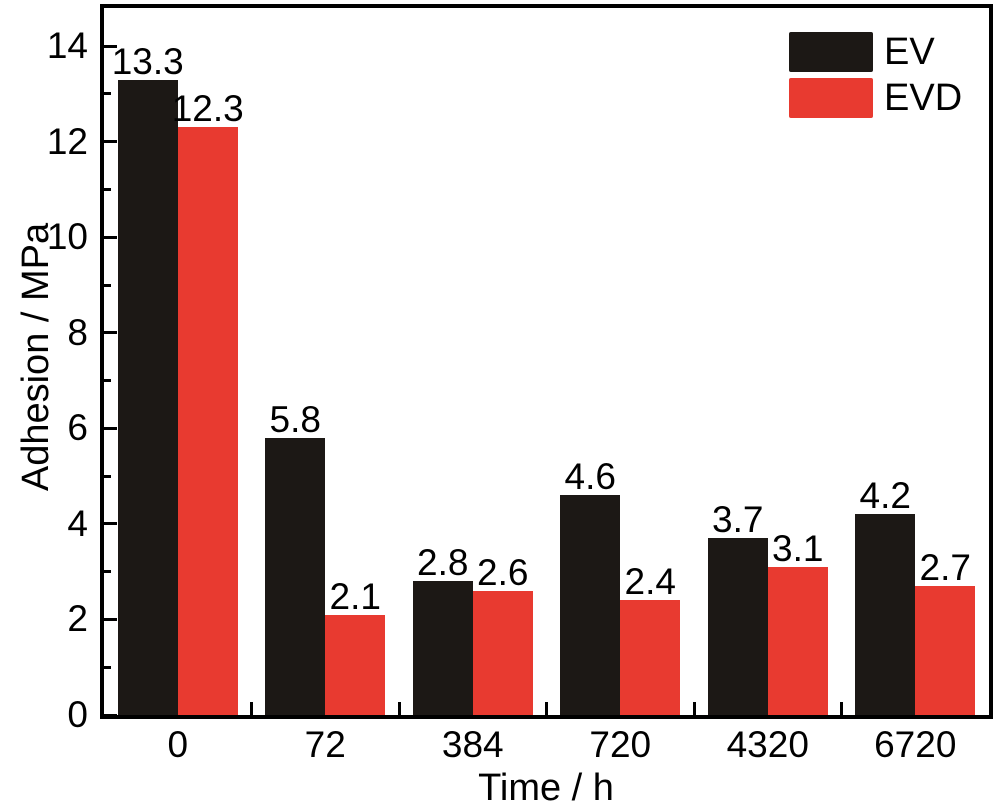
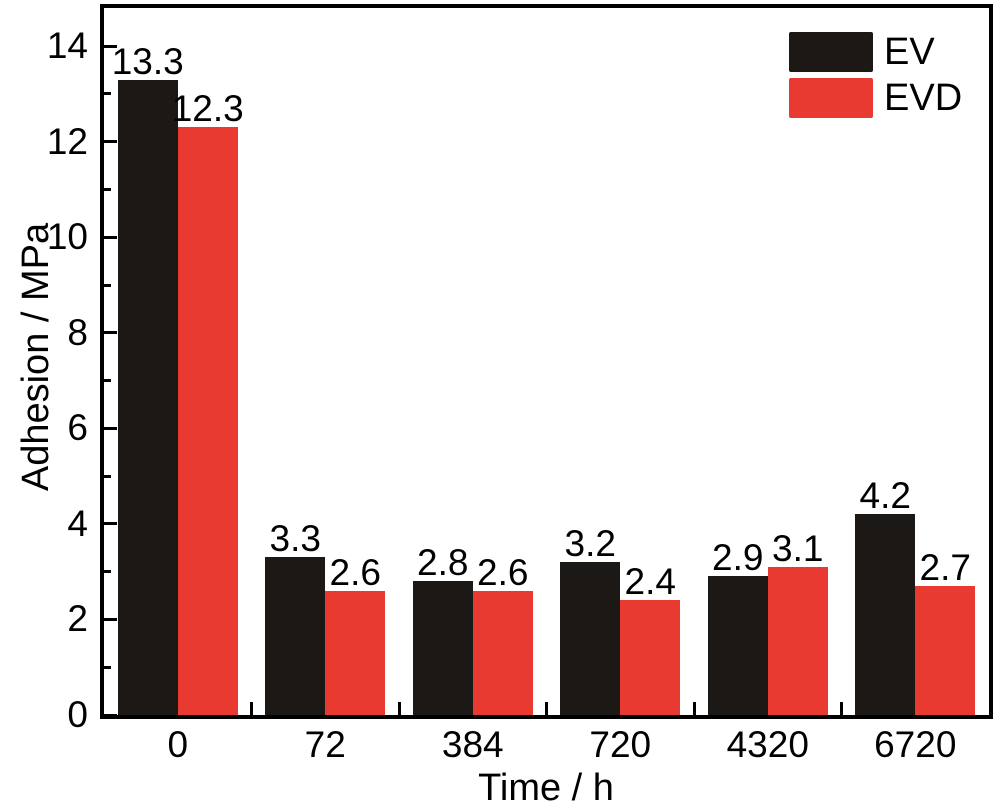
EV/72: 5.8 -> 3.3
EVD/72: 2.1 -> 2.6
EV/720: 4.6 -> 3.2
EV/4320: 3.7 -> 2.9
